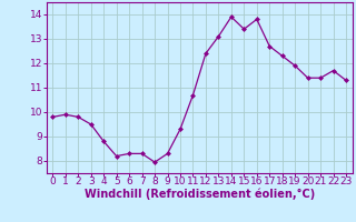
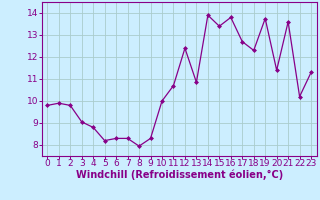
3: 9.50 -> 9.05
10: 9.30 -> 10.00
13: 13.10 -> 10.85
19: 11.90 -> 13.75
21: 11.40 -> 13.60
22: 11.70 -> 10.20
